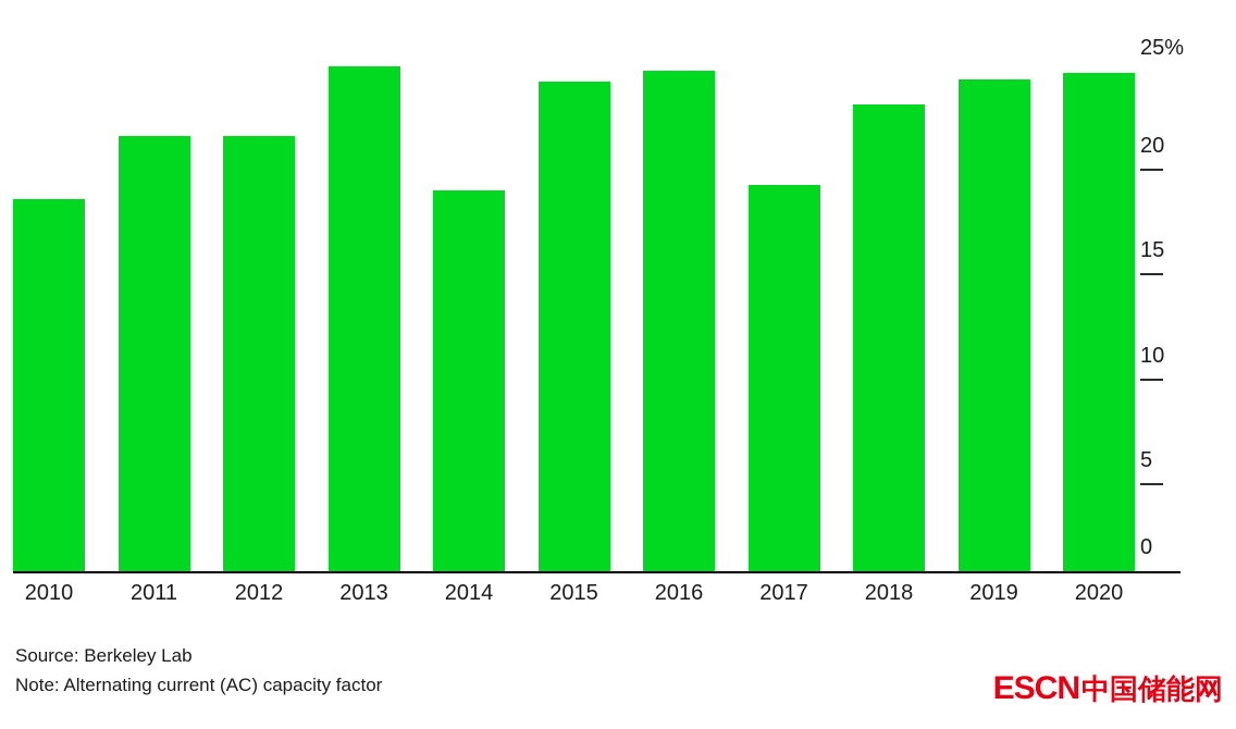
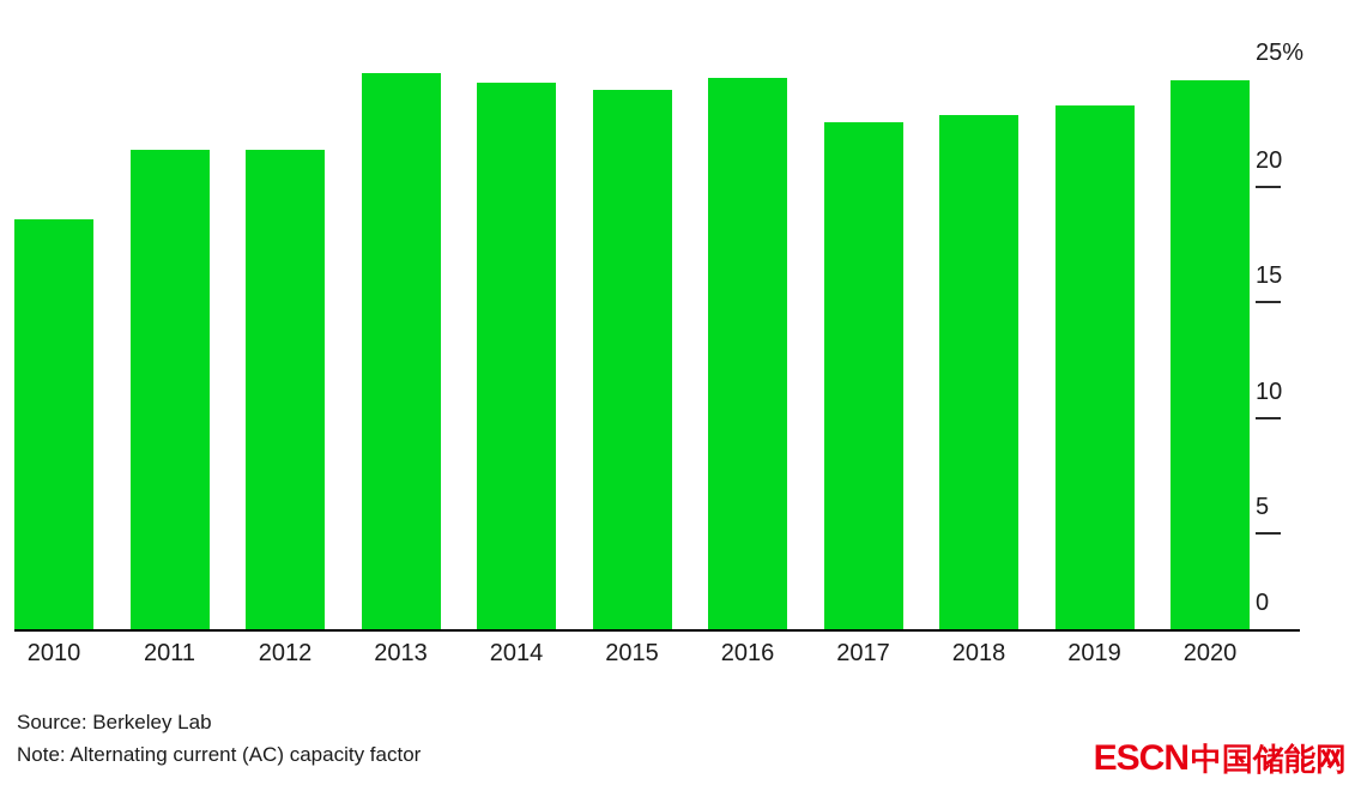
2014: 18.1 -> 23.6
2017: 18.4 -> 21.9
2019: 23.4 -> 22.6
